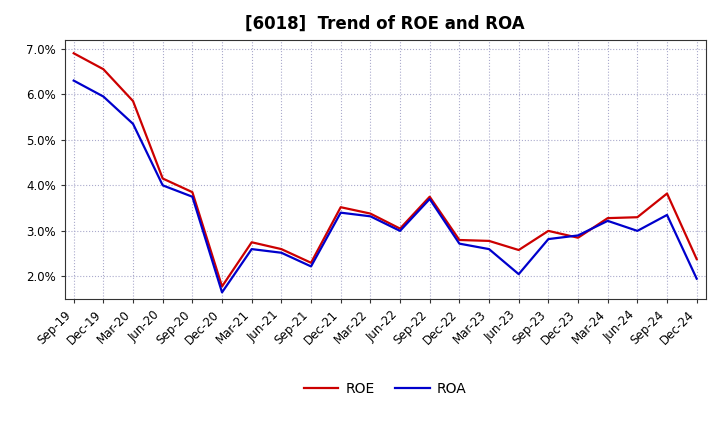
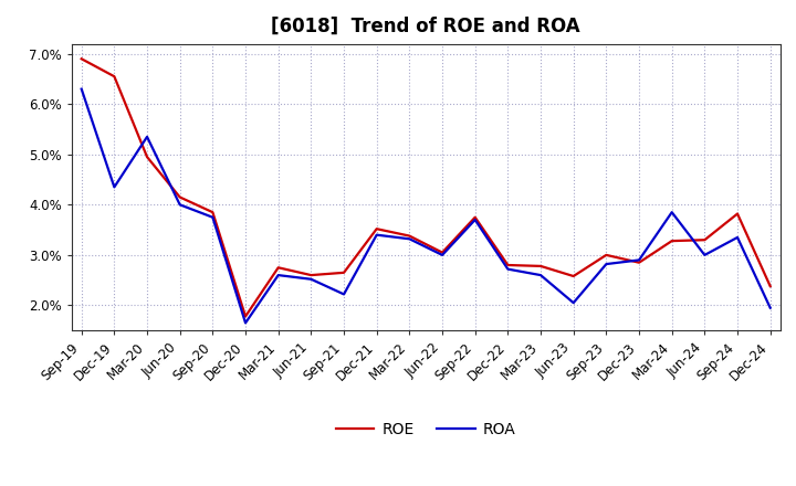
ROA/Dec-19: 5.95% -> 4.35%
ROE/Mar-20: 5.85% -> 4.95%
ROE/Sep-21: 2.30% -> 2.65%
ROA/Mar-24: 3.22% -> 3.85%
